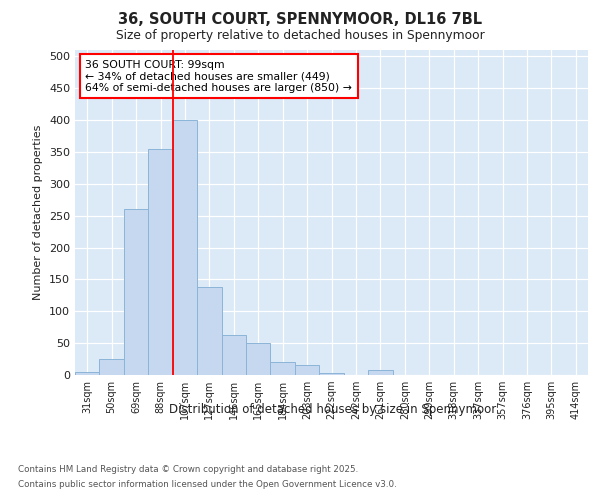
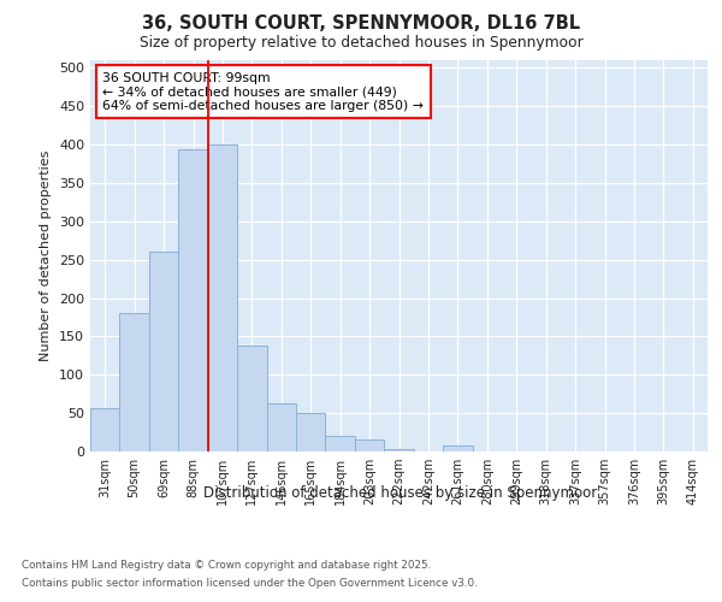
31sqm: 5 -> 56
50sqm: 25 -> 180
88sqm: 355 -> 394
